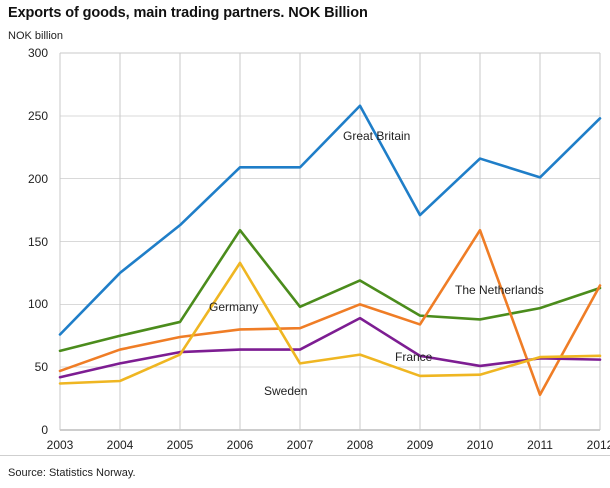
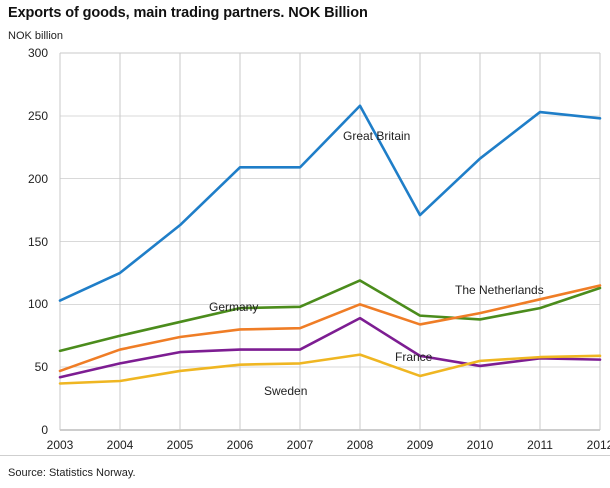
Great Britain/2003: 76 -> 103
Sweden/2005: 60 -> 47
Germany/2006: 159 -> 97
Sweden/2006: 133 -> 52
The Netherlands/2010: 159 -> 93
Sweden/2010: 44 -> 55
Great Britain/2011: 201 -> 253
The Netherlands/2011: 28 -> 104
